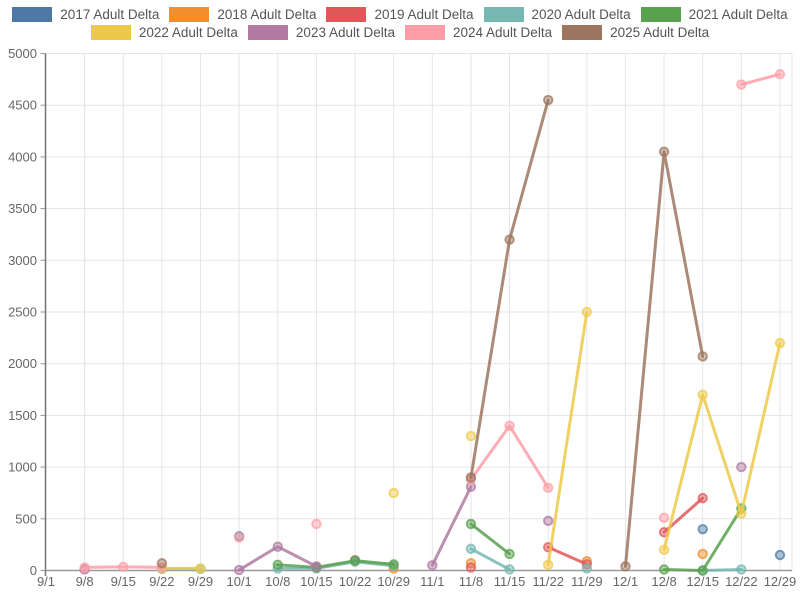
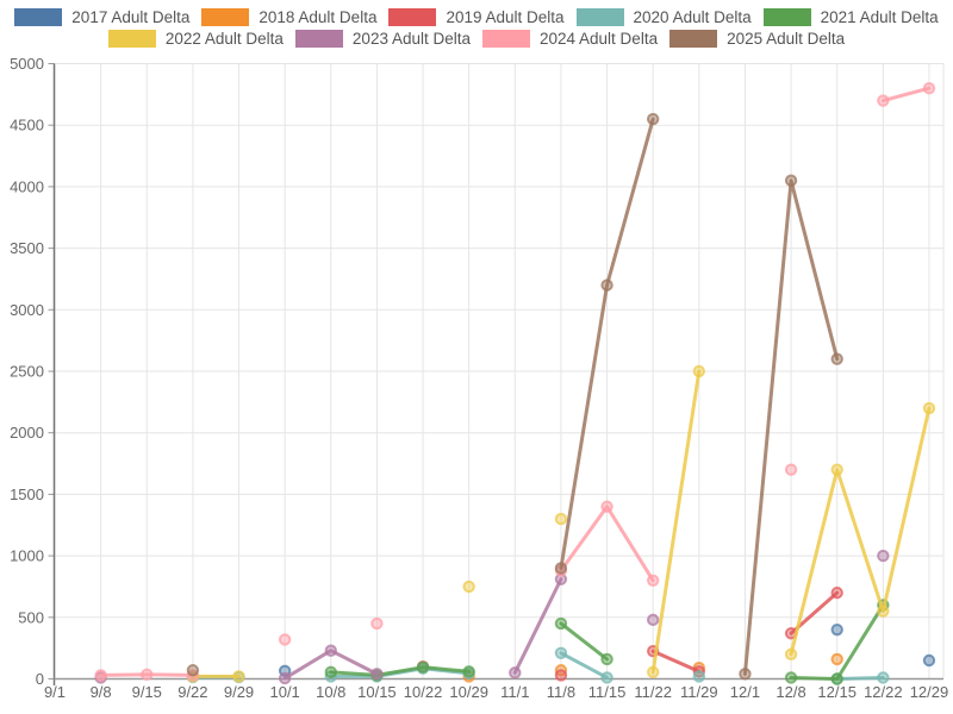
2017 Adult Delta/10/1: 330 -> 60
2024 Adult Delta/12/8: 510 -> 1700
2025 Adult Delta/12/15: 2070 -> 2600
